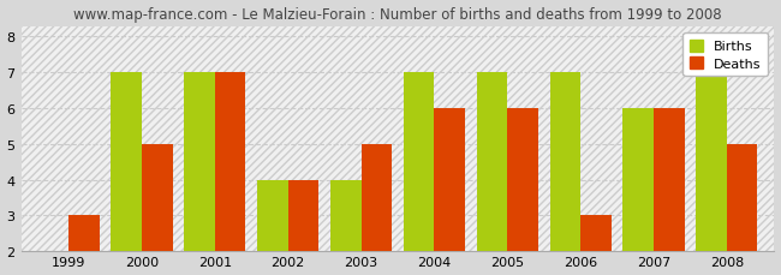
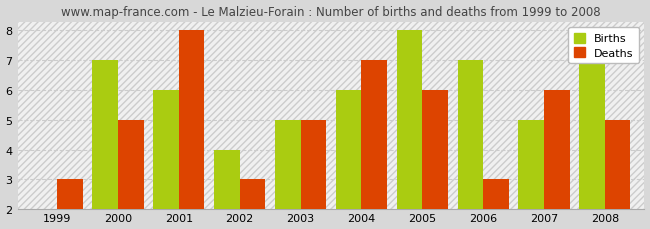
Births/2001: 7 -> 6
Deaths/2001: 7 -> 8
Deaths/2002: 4 -> 3
Births/2003: 4 -> 5
Births/2004: 7 -> 6
Deaths/2004: 6 -> 7
Births/2005: 7 -> 8
Births/2007: 6 -> 5
